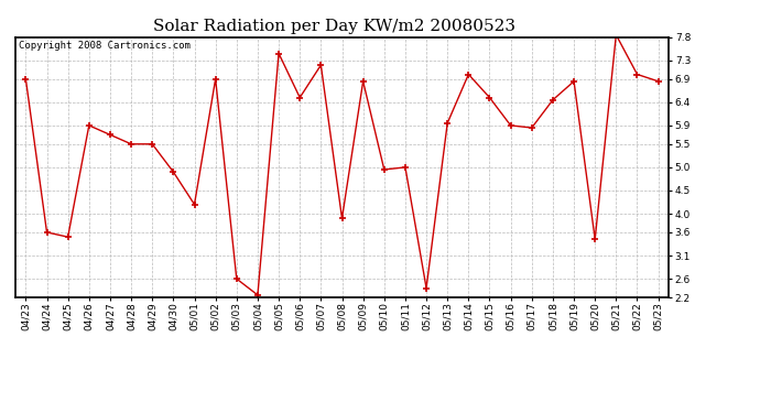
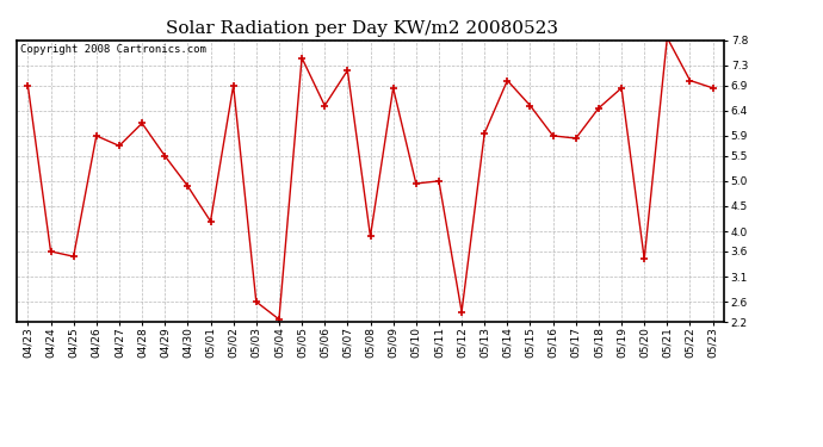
04/28: 5.50 -> 6.15
